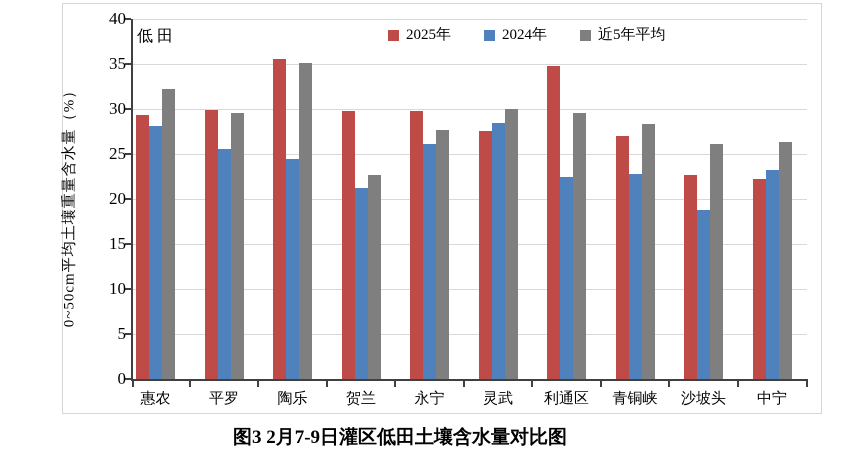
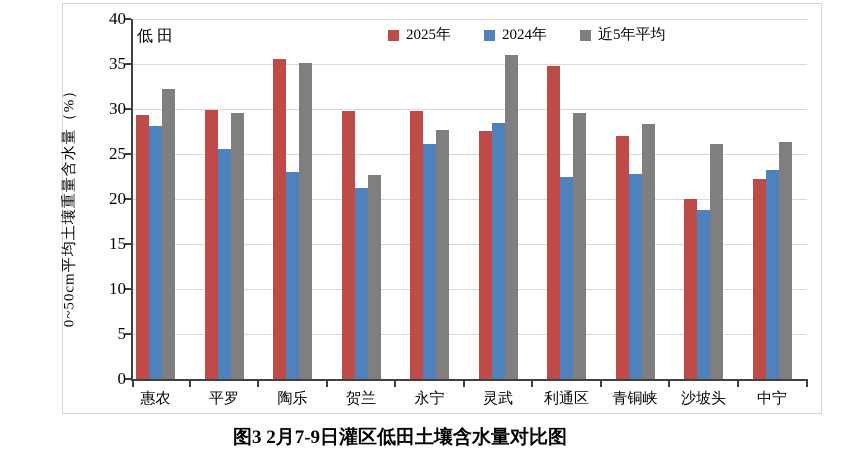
2024年/陶乐: 24 -> 23
近5年平均/灵武: 30 -> 36
2025年/沙坡头: 23 -> 20
